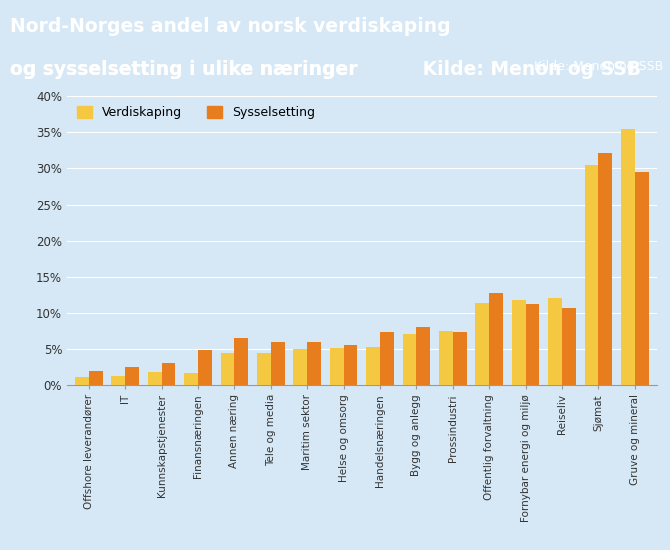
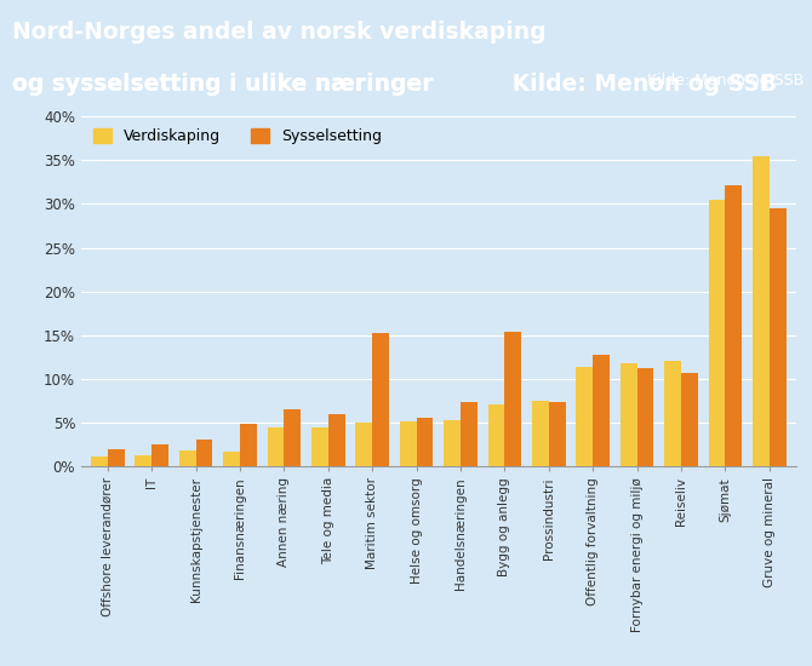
Sysselsetting/Maritim sektor: 6.0% -> 15.2%
Sysselsetting/Bygg og anlegg: 8.0% -> 15.4%
